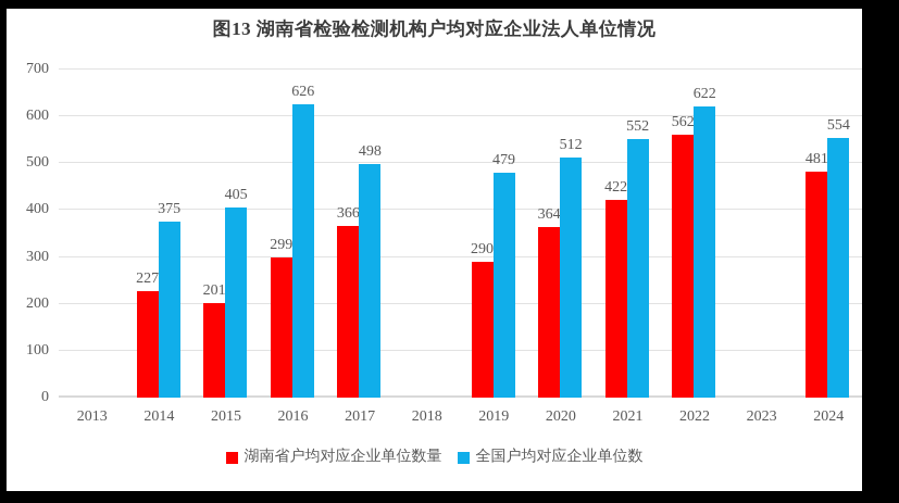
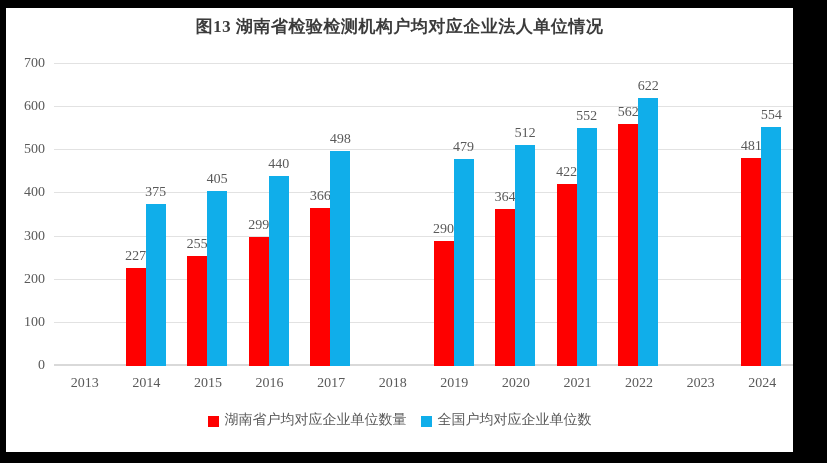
湖南省户均对应企业单位数量/2015: 201 -> 255
全国户均对应企业单位数/2016: 626 -> 440
